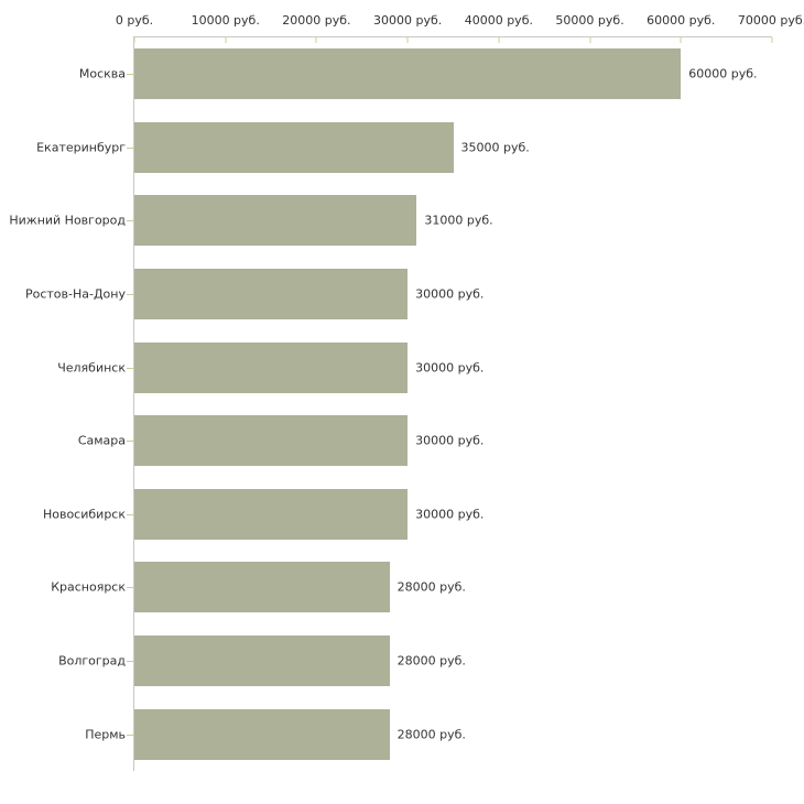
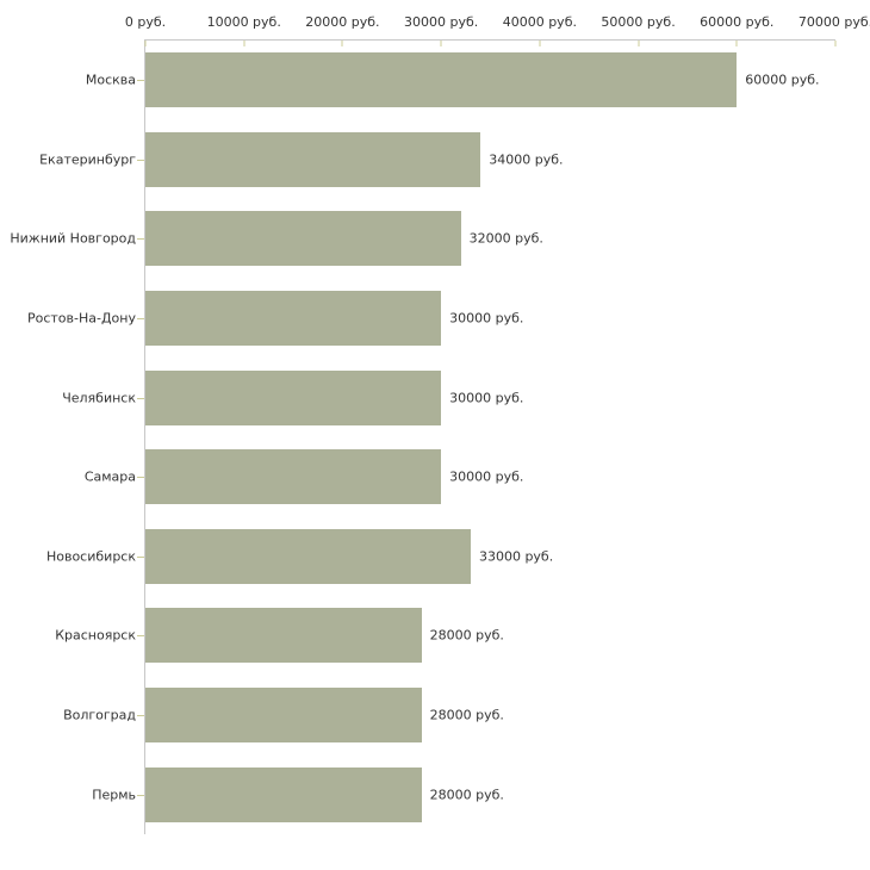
Екатеринбург: 35000 -> 34000
Нижний Новгород: 31000 -> 32000
Новосибирск: 30000 -> 33000
